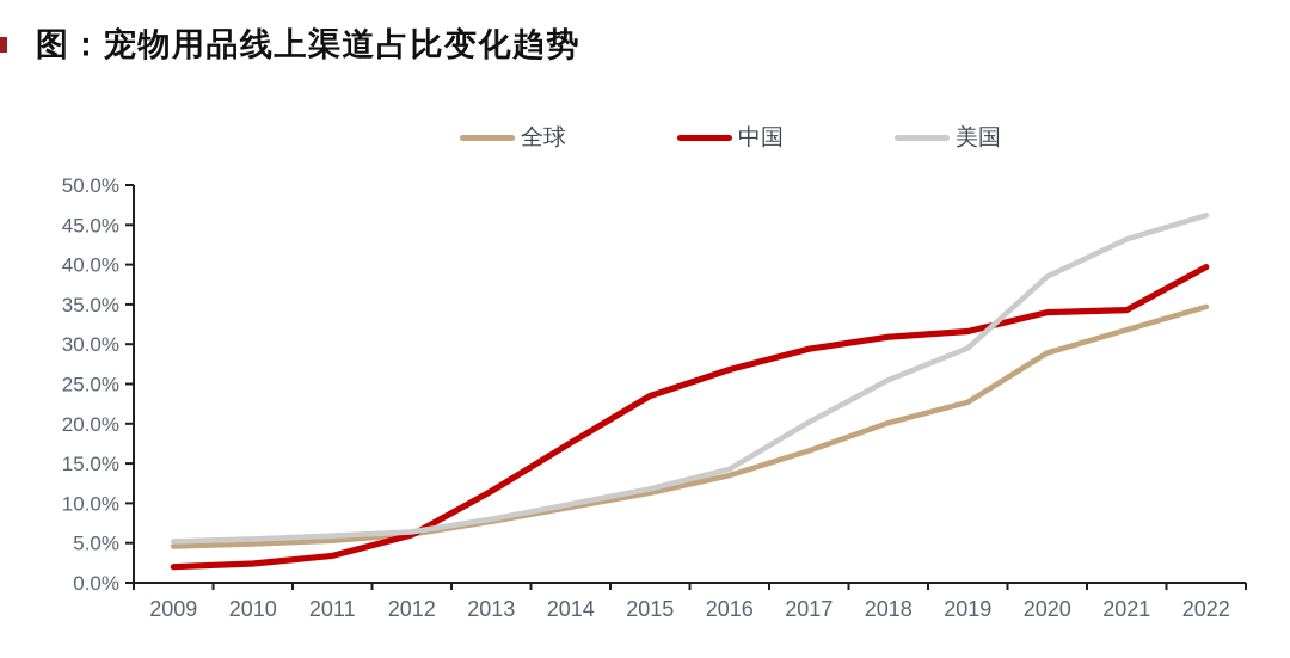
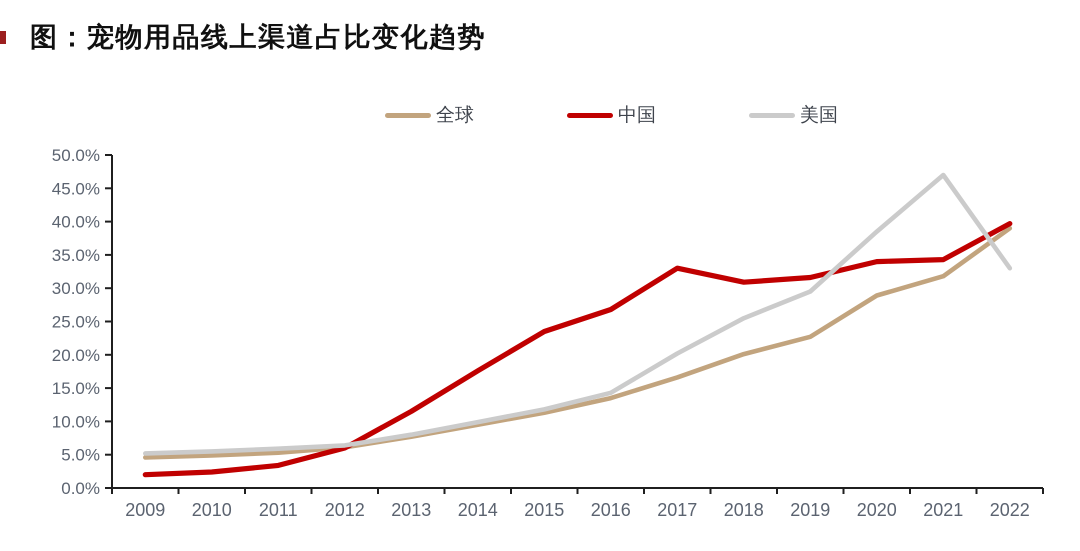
中国/2017: 29% -> 33%
美国/2021: 43% -> 47%
全球/2022: 35% -> 39%
美国/2022: 46% -> 33%
